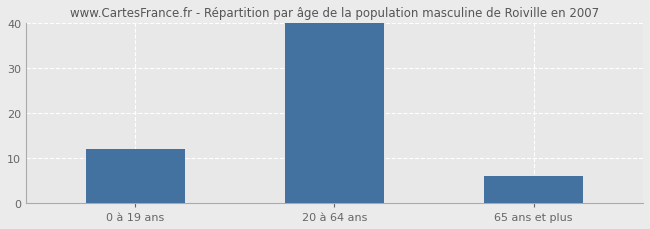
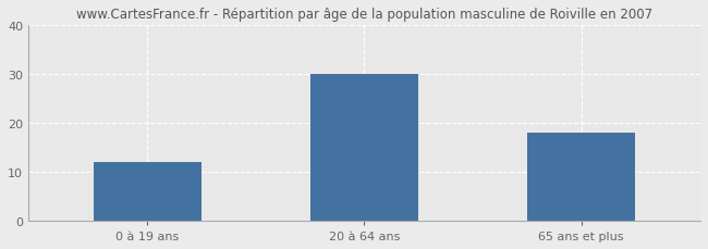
20 à 64 ans: 40 -> 30
65 ans et plus: 6 -> 18
